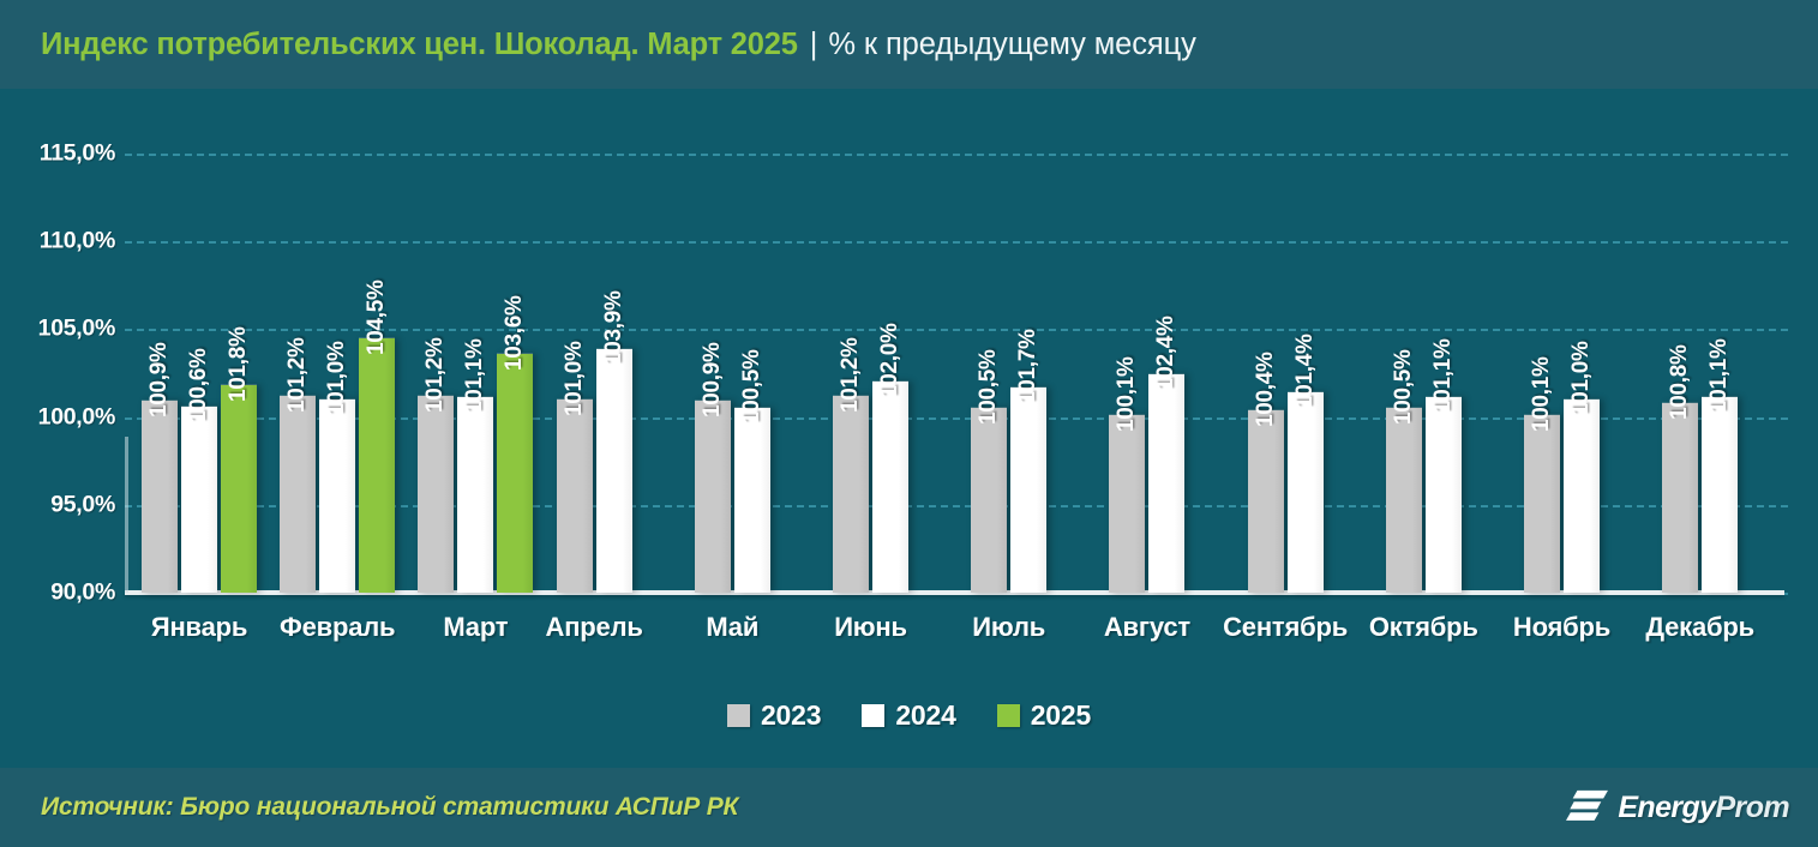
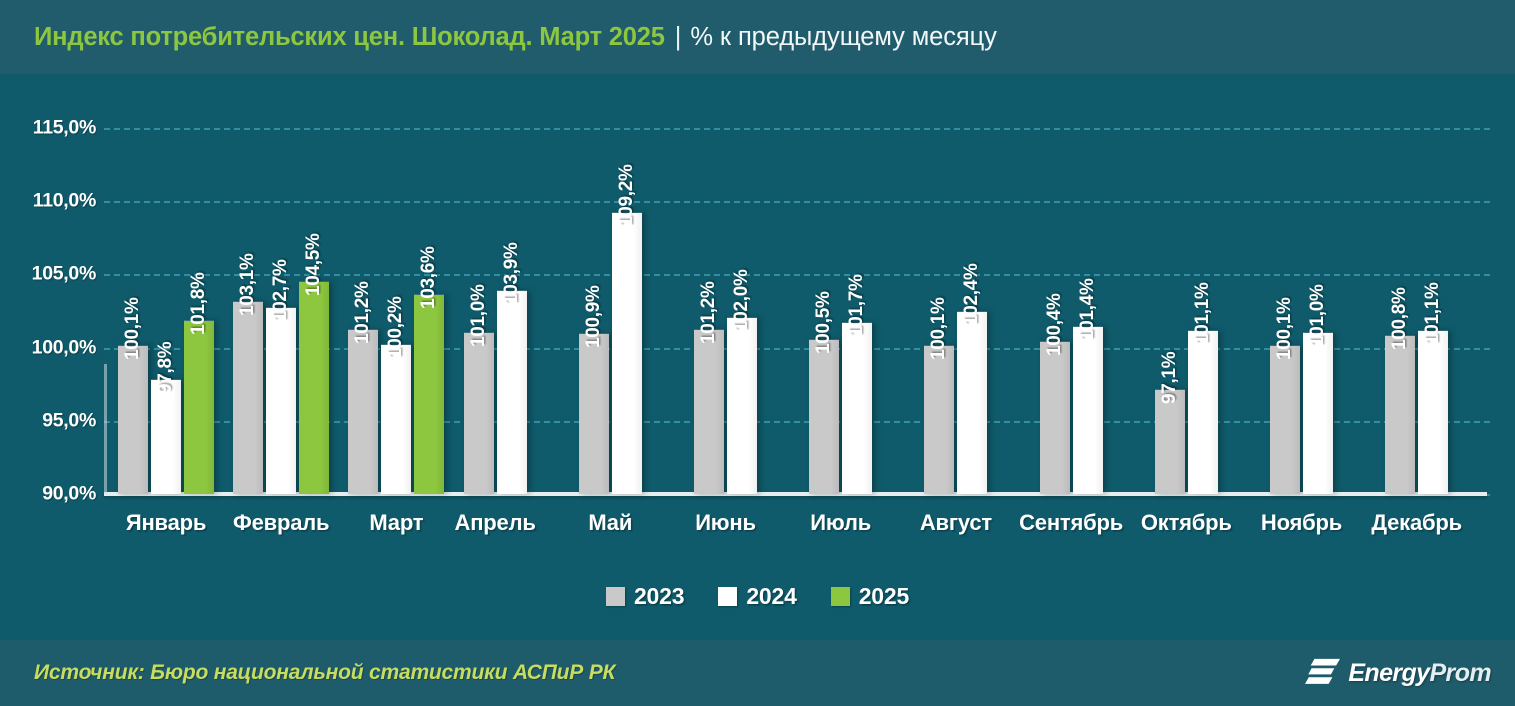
2023/Январь: 100,9% -> 100,1%
2024/Январь: 100,6% -> 97,8%
2023/Февраль: 101,2% -> 103,1%
2024/Февраль: 101,0% -> 102,7%
2024/Март: 101,1% -> 100,2%
2024/Май: 100,5% -> 109,2%
2023/Октябрь: 100,5% -> 97,1%
